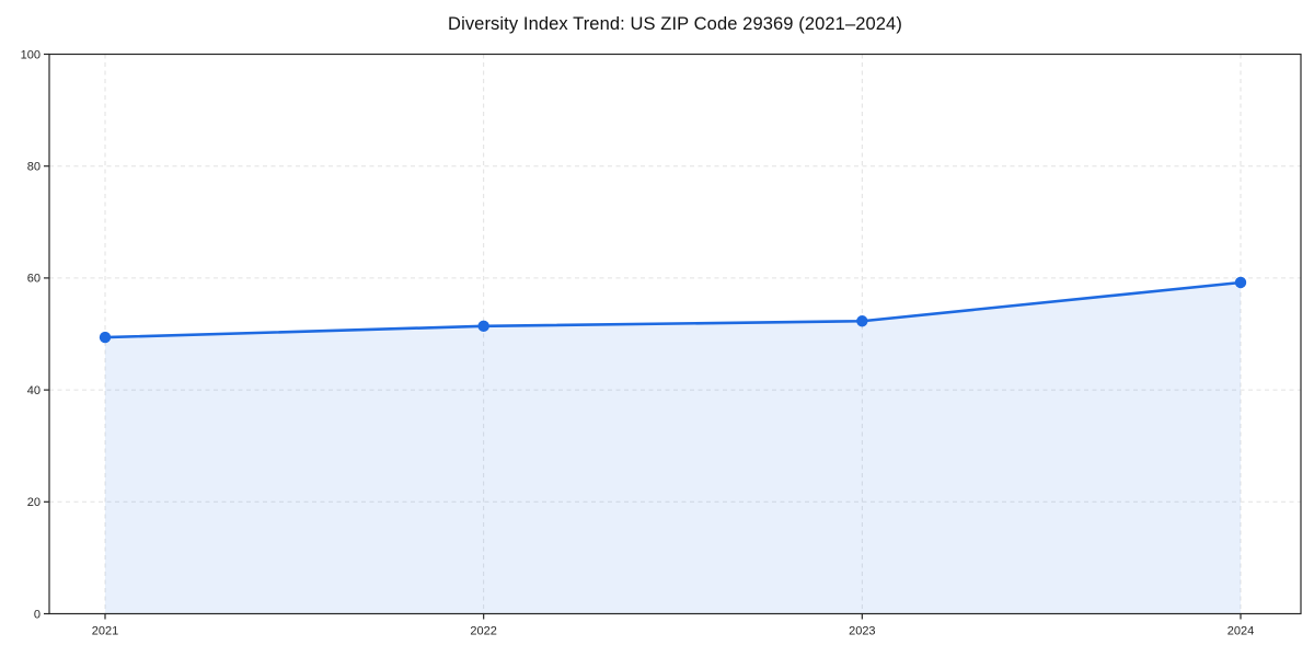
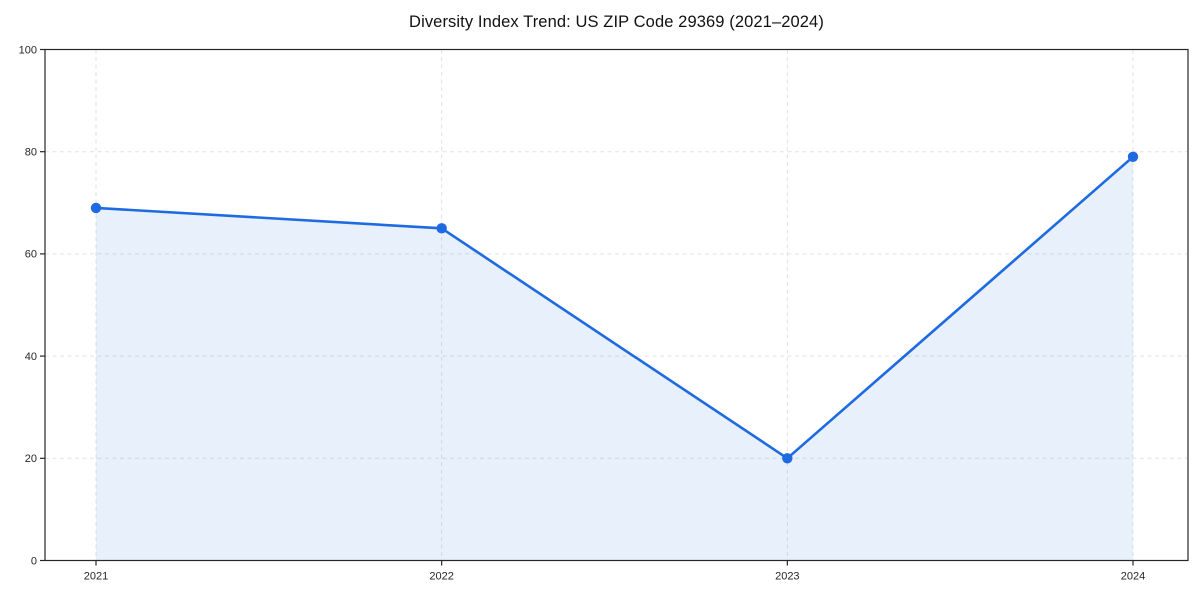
2021: 49 -> 69
2022: 51 -> 65
2023: 52 -> 20
2024: 59 -> 79
